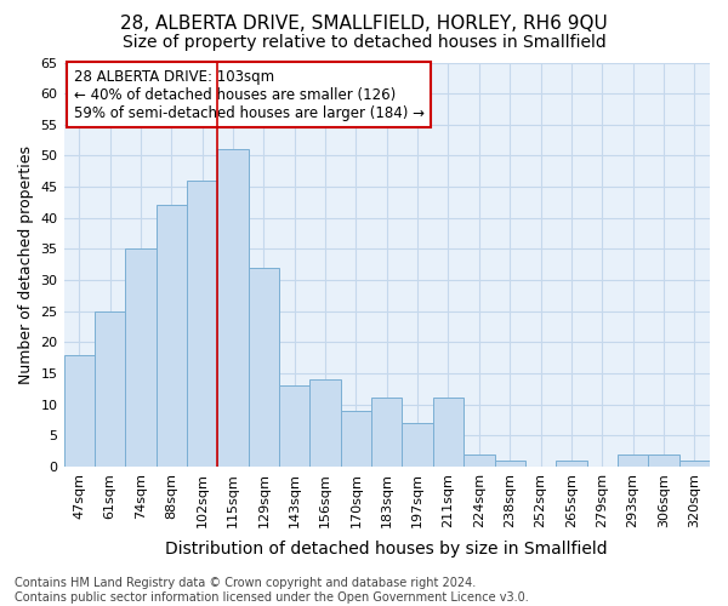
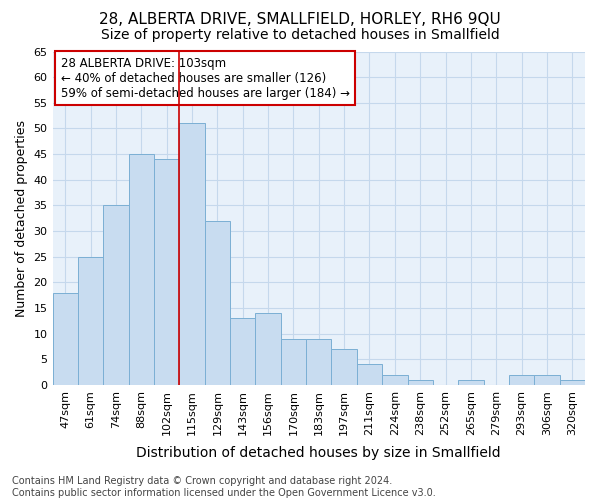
88sqm: 42 -> 45
102sqm: 46 -> 44
183sqm: 11 -> 9
211sqm: 11 -> 4
